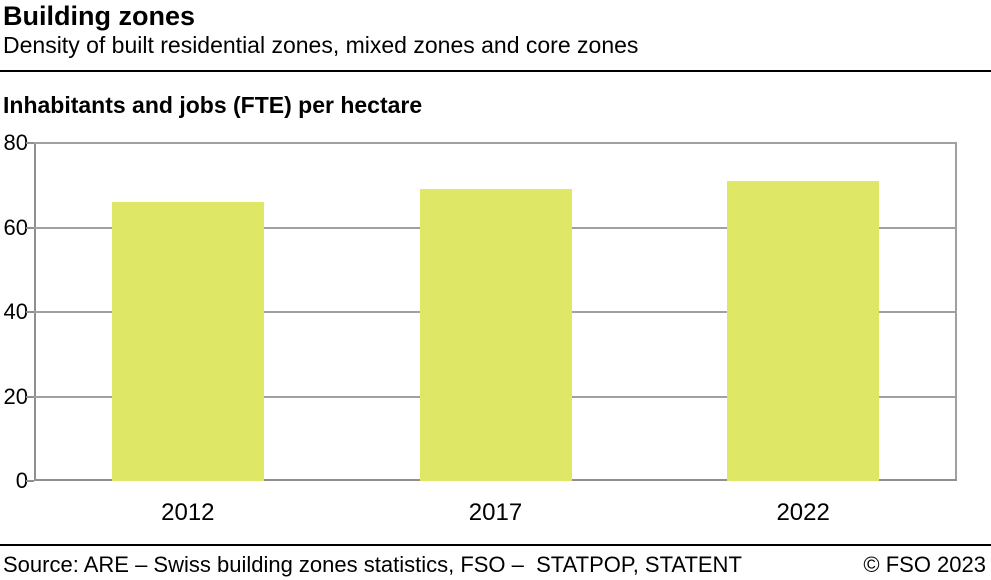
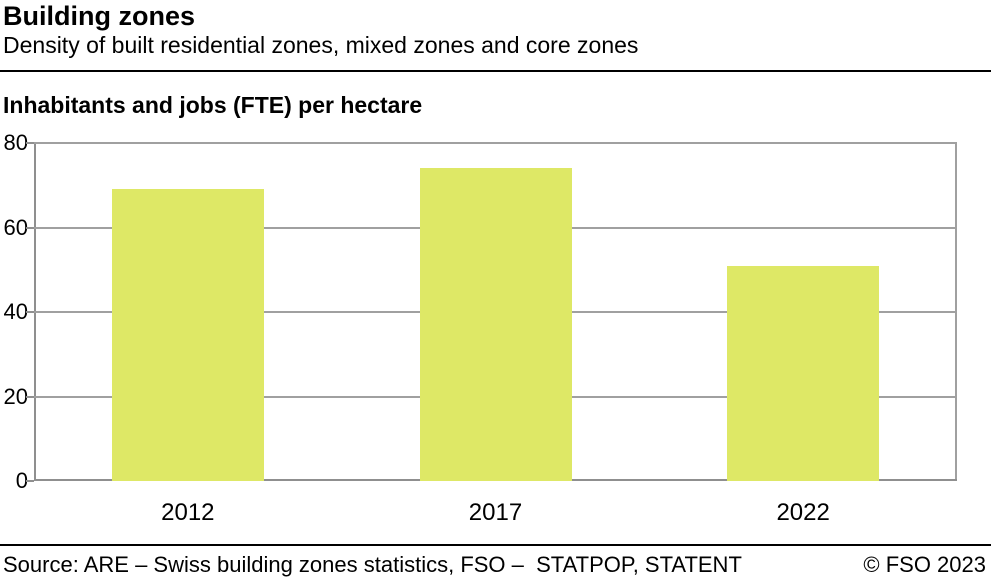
2012: 66 -> 69
2017: 69 -> 74
2022: 71 -> 51
